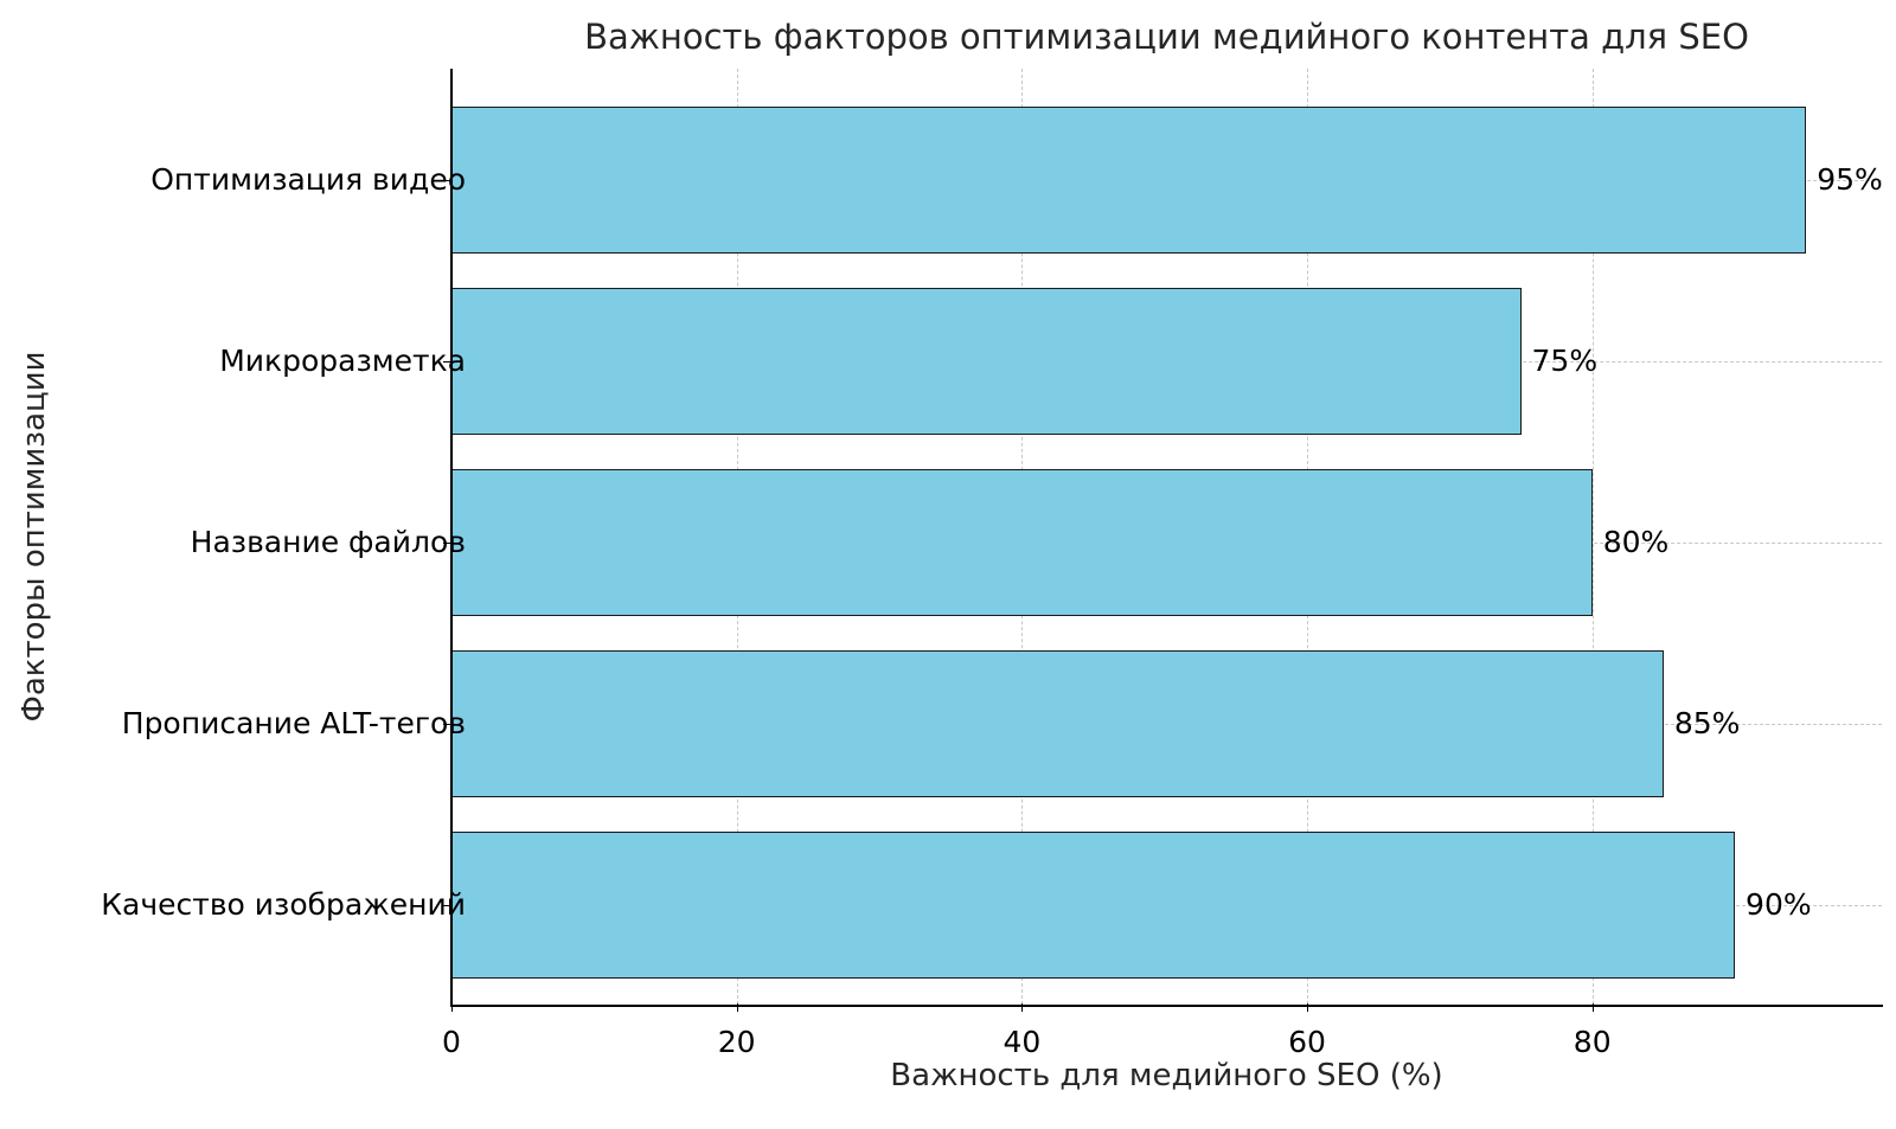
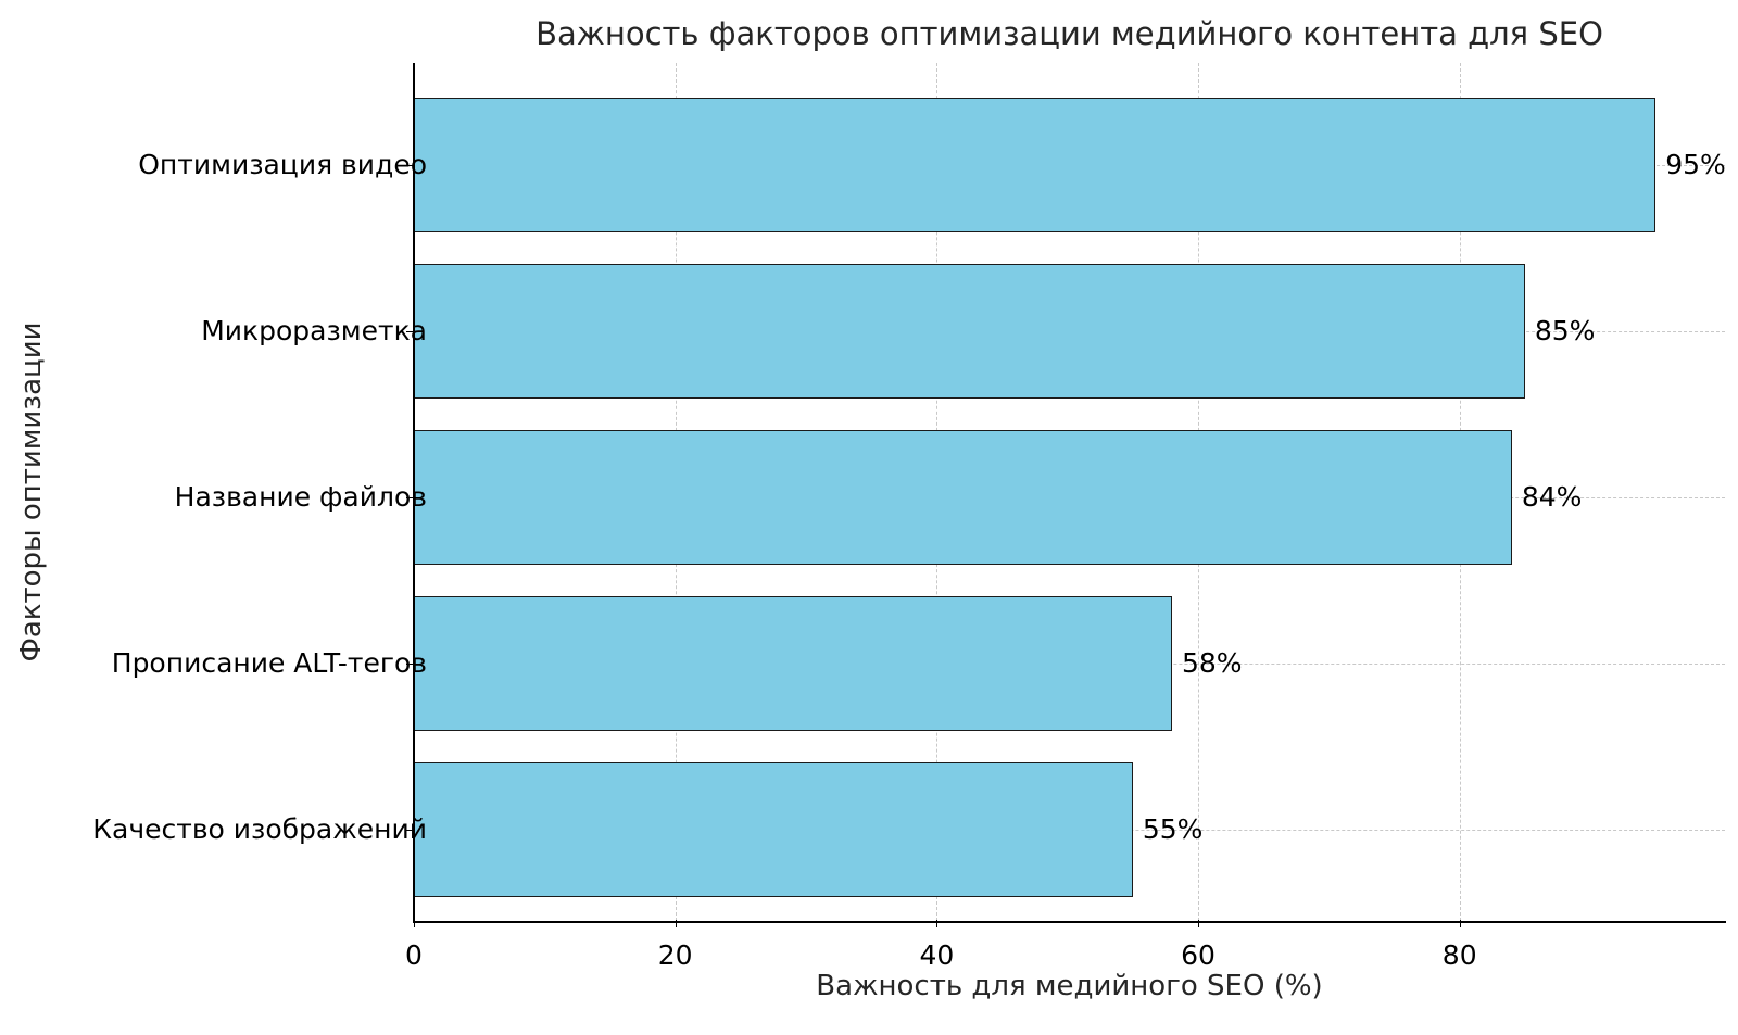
Микроразметка: 75% -> 85%
Название файлов: 80% -> 84%
Прописание ALT-тегов: 85% -> 58%
Качество изображений: 90% -> 55%
